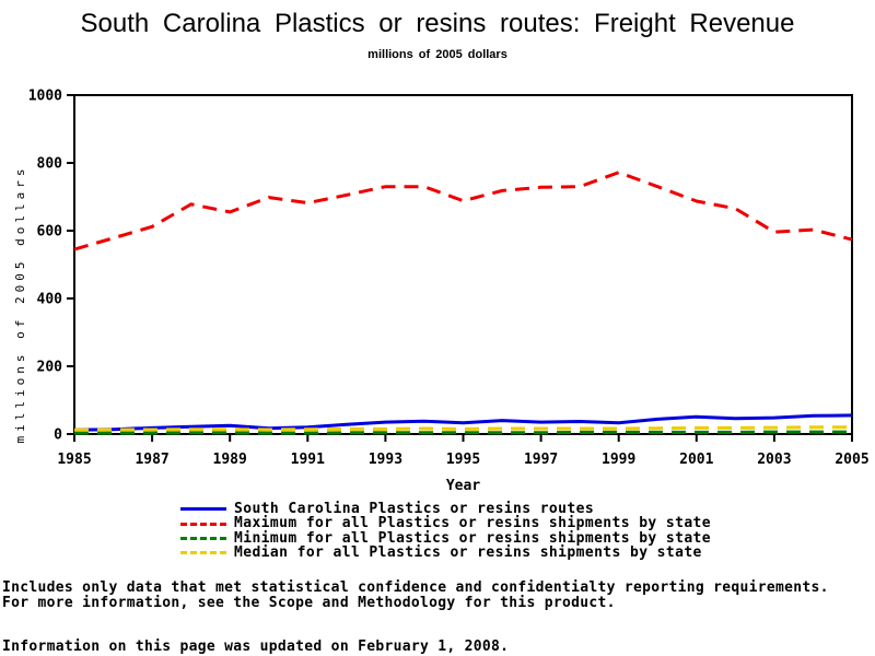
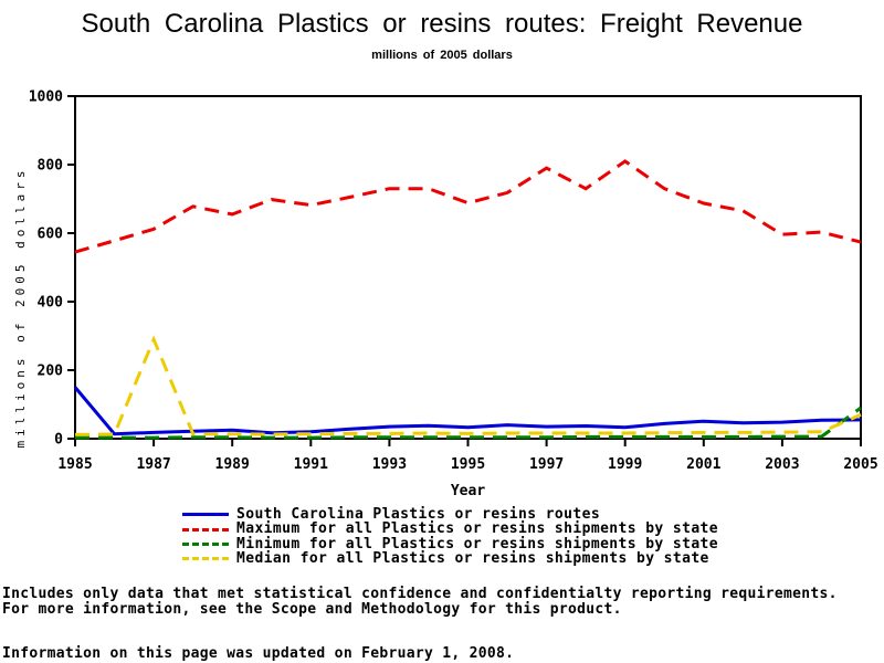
South Carolina Plastics or resins routes/1985: 10 -> 150
Median for all Plastics or resins shipments by state/1987: 10 -> 290
Maximum for all Plastics or resins shipments by state/1997: 730 -> 790
Maximum for all Plastics or resins shipments by state/1999: 770 -> 810
Minimum for all Plastics or resins shipments by state/2005: 10 -> 90
Median for all Plastics or resins shipments by state/2005: 20 -> 70
